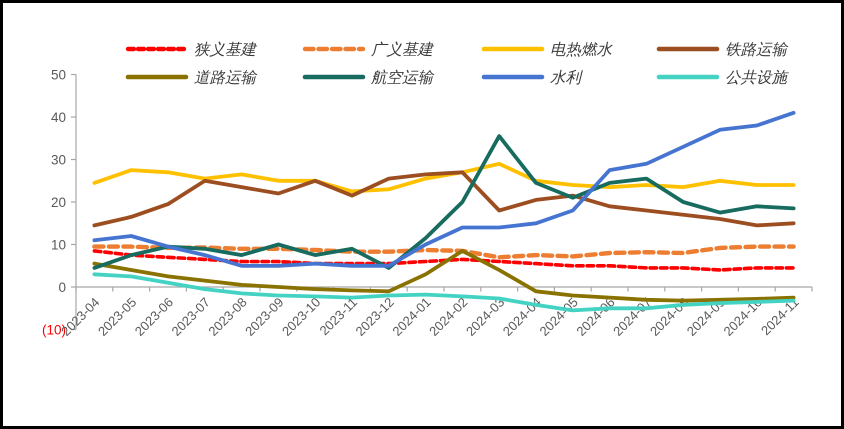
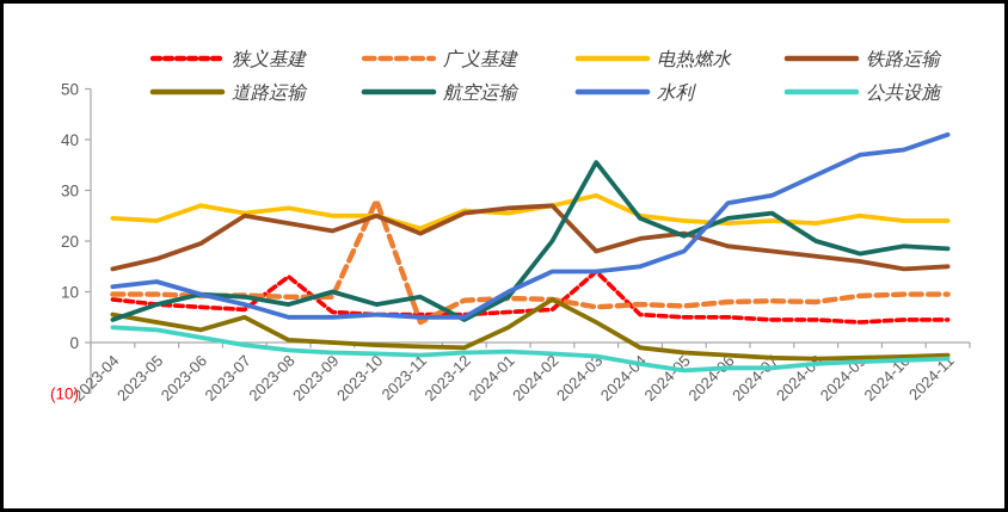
电热燃水/2023-05: 28 -> 24
道路运输/2023-07: 2 -> 5
狭义基建/2023-08: 6 -> 13
广义基建/2023-10: 9 -> 28
广义基建/2023-11: 8 -> 4
电热燃水/2023-12: 23 -> 26
航空运输/2024-01: 12 -> 9
狭义基建/2024-03: 6 -> 14
